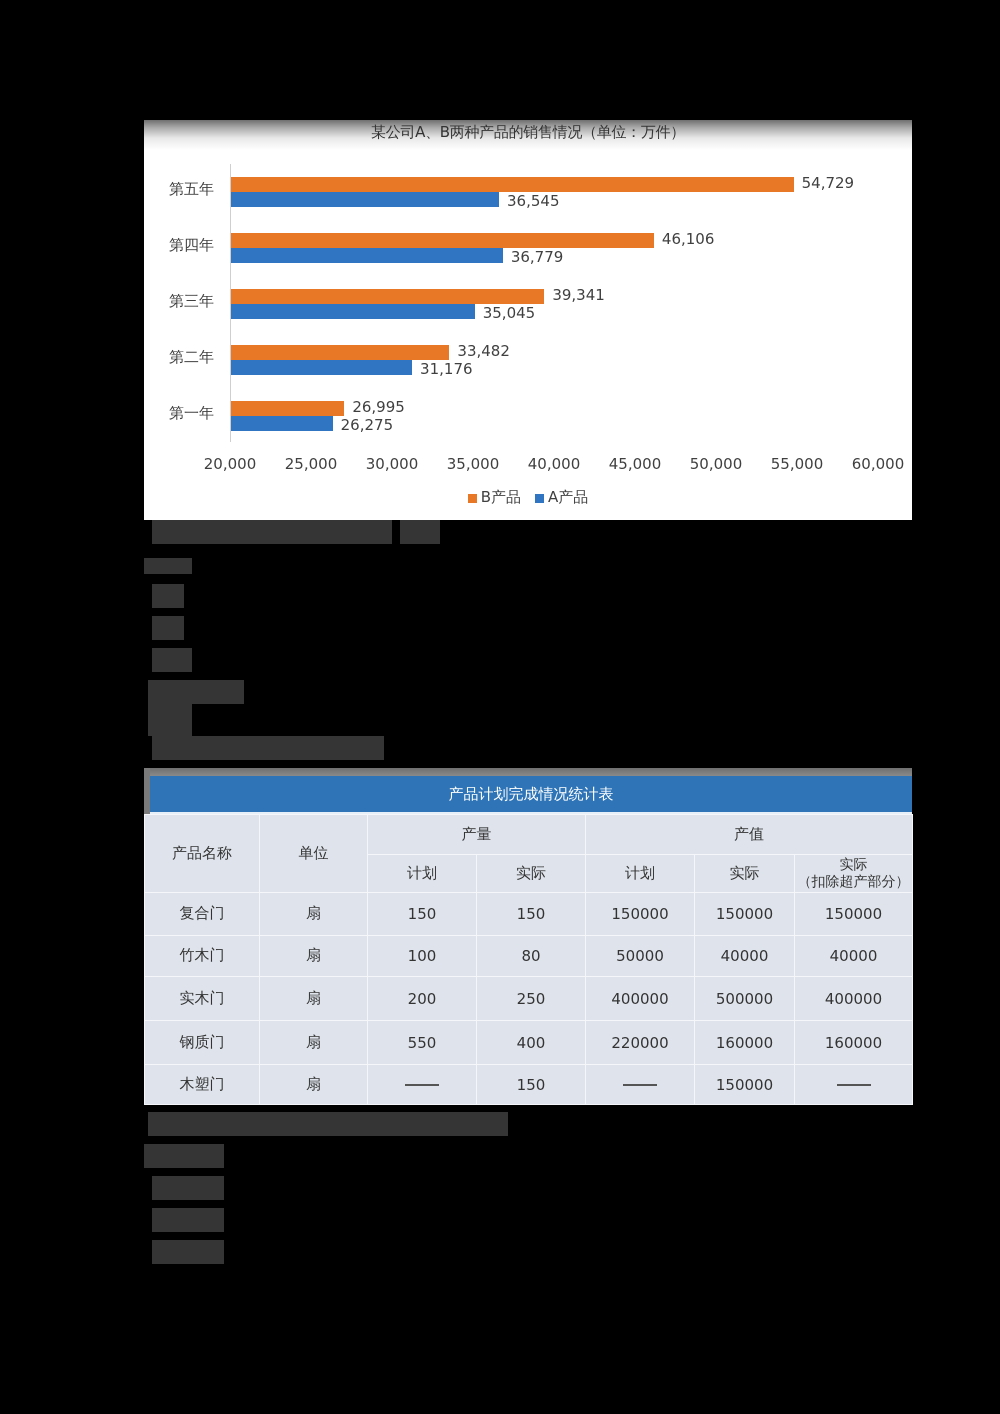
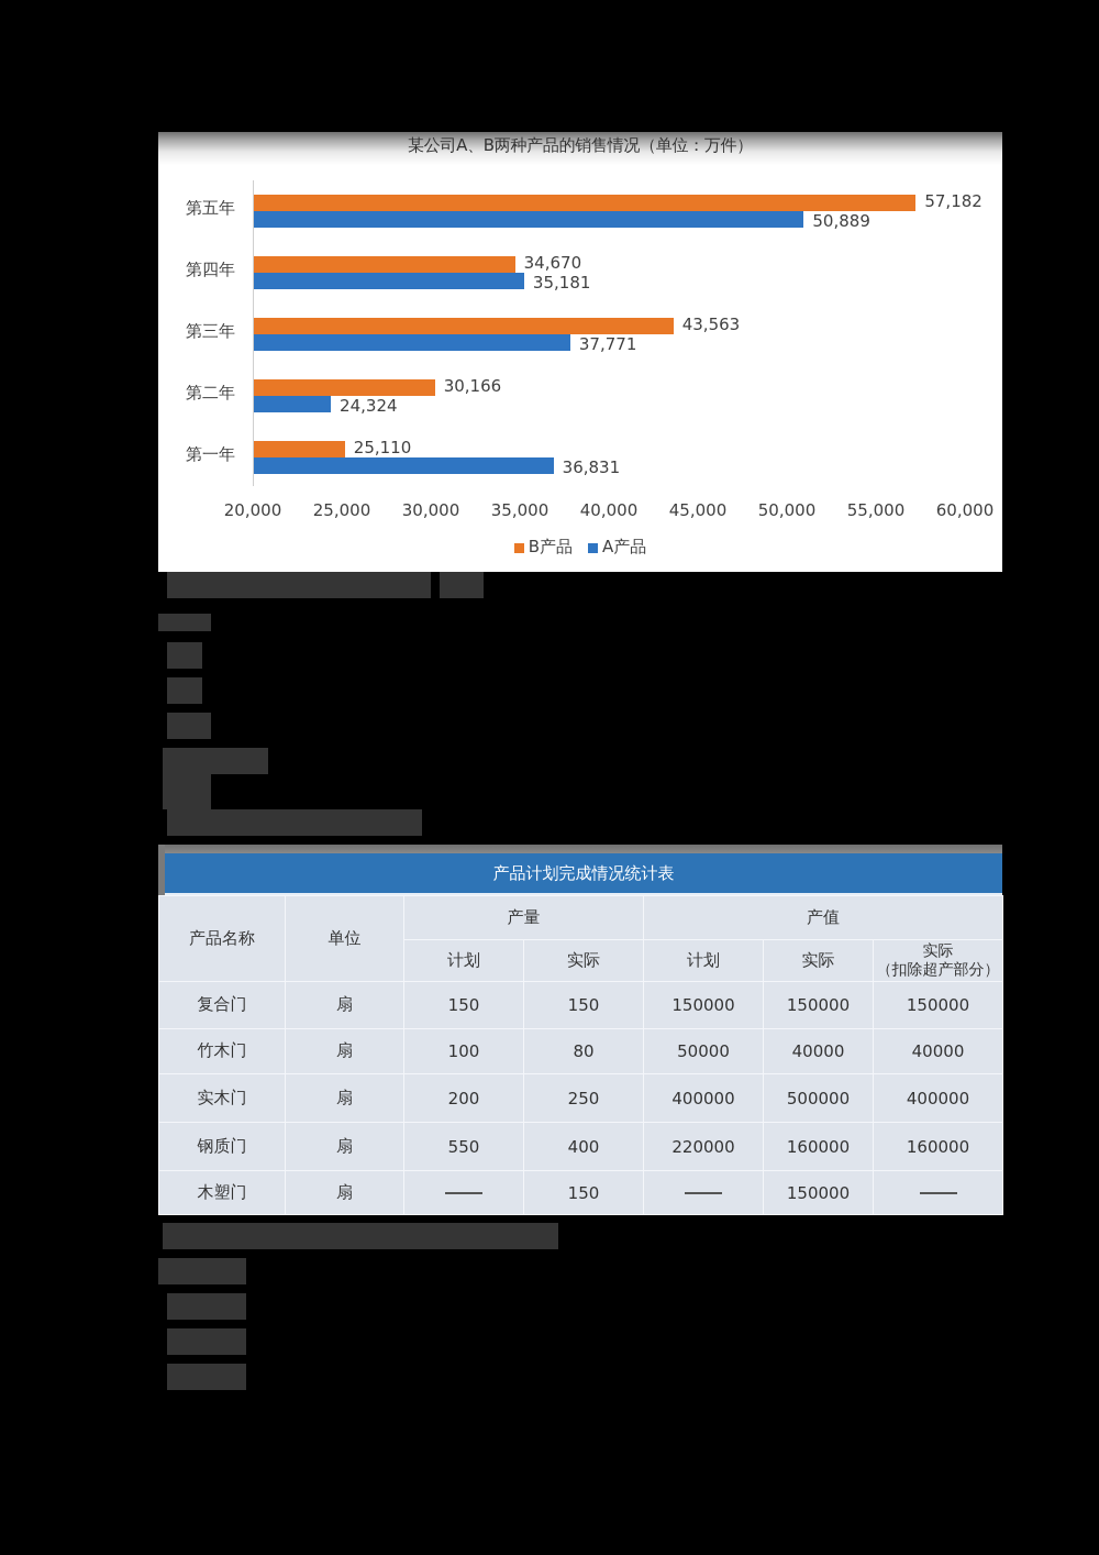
B产品/第五年: 54,729 -> 57,182
A产品/第五年: 36,545 -> 50,889
B产品/第四年: 46,106 -> 34,670
A产品/第四年: 36,779 -> 35,181
B产品/第三年: 39,341 -> 43,563
A产品/第三年: 35,045 -> 37,771
B产品/第二年: 33,482 -> 30,166
A产品/第二年: 31,176 -> 24,324
B产品/第一年: 26,995 -> 25,110
A产品/第一年: 26,275 -> 36,831
